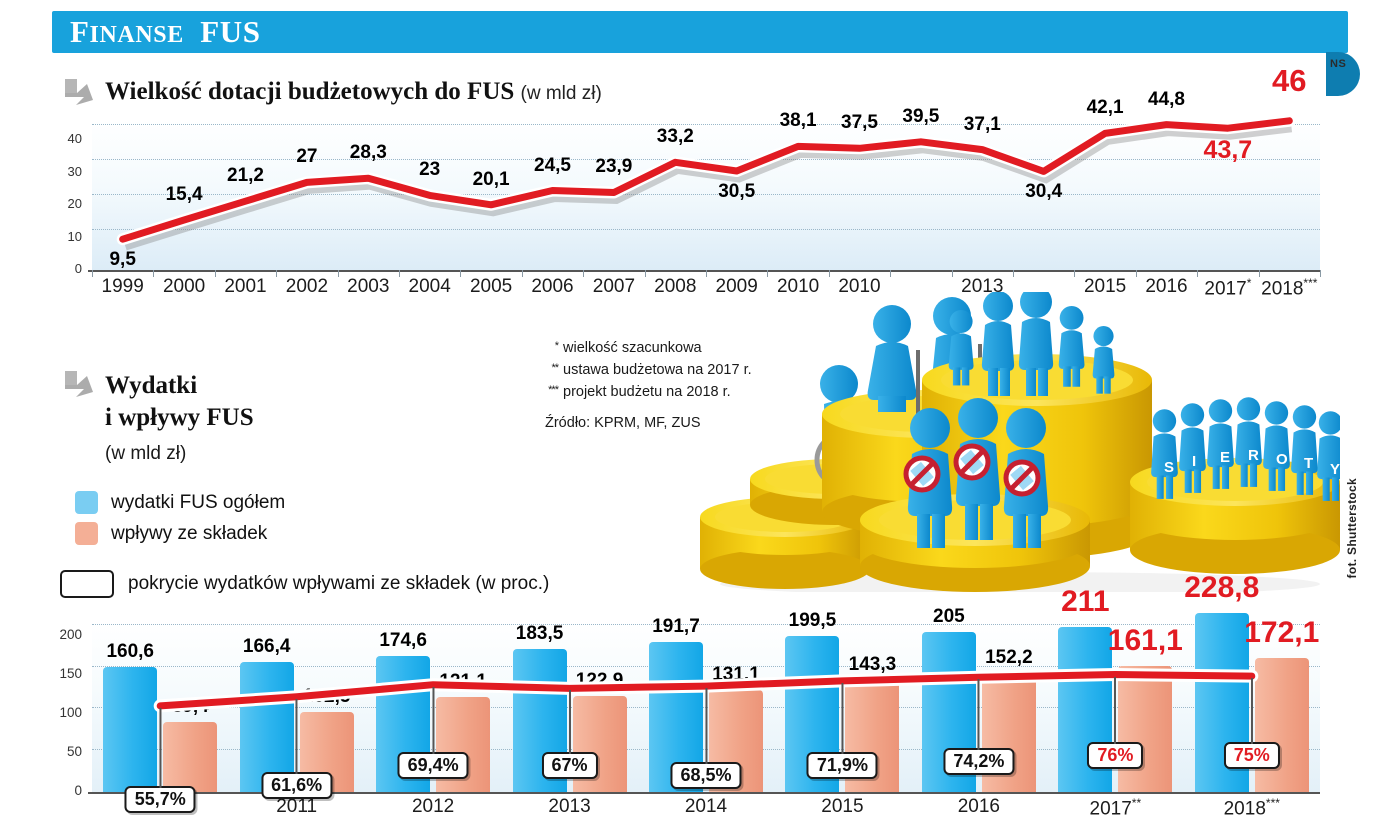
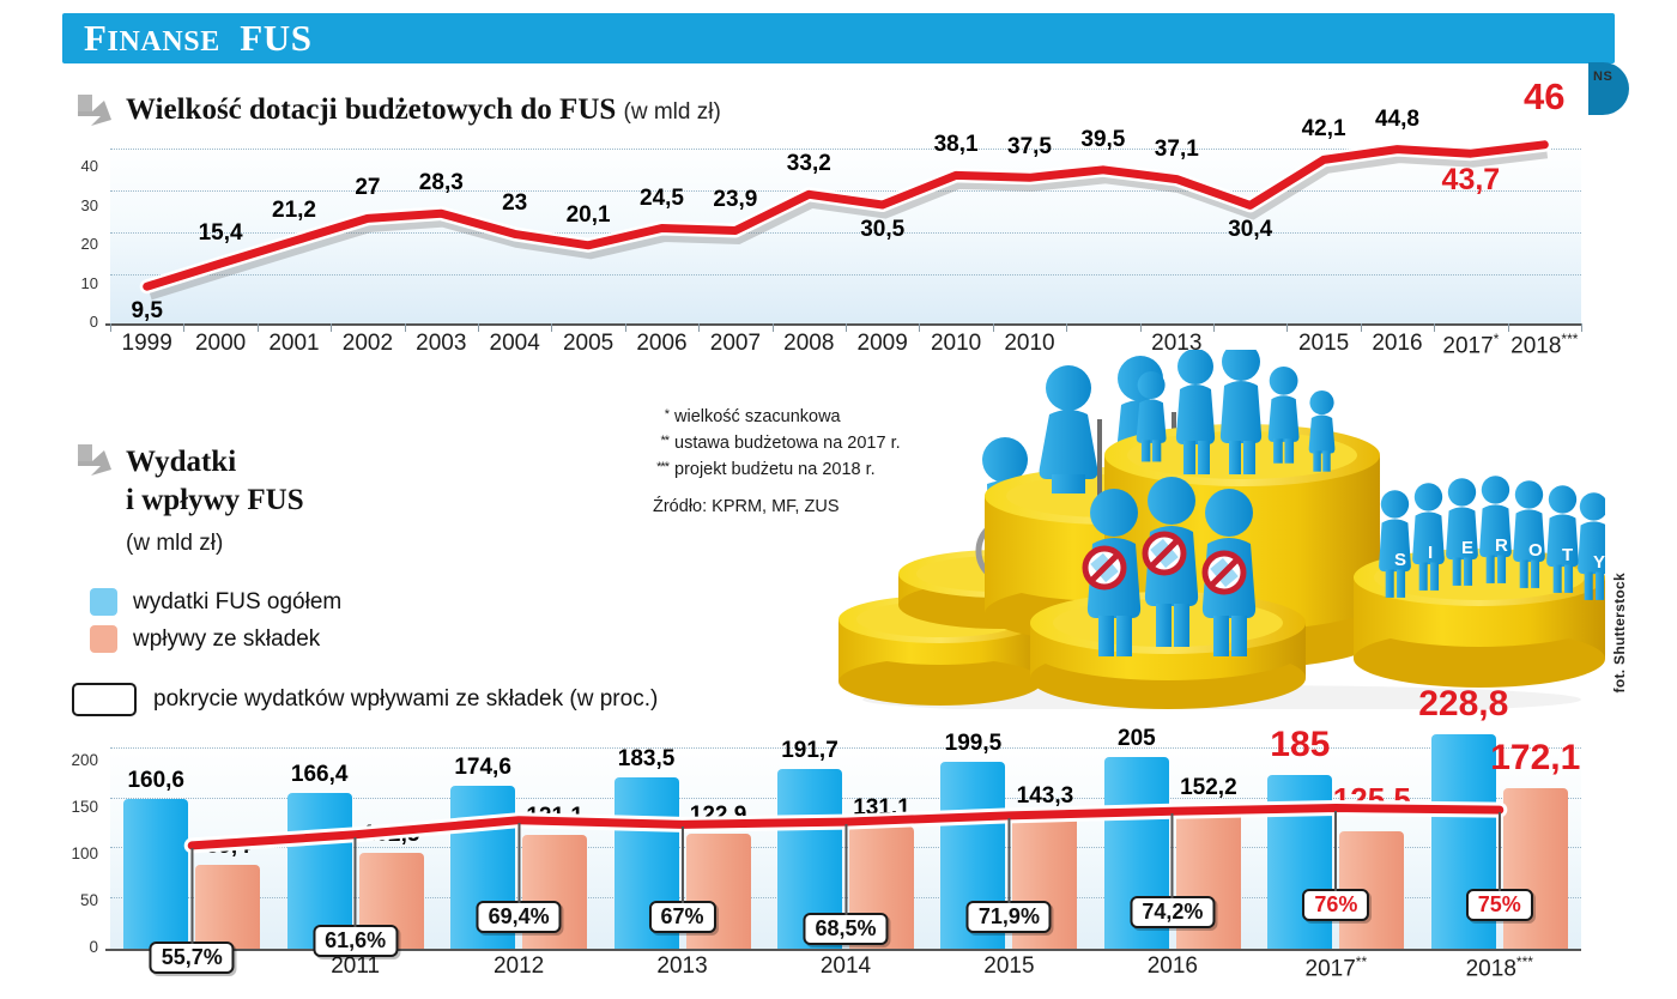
Wydatki i wpływy FUS (w mld zł)/wydatki FUS ogółem/2017**: 211 -> 185
Wydatki i wpływy FUS (w mld zł)/wpływy ze składek/2017**: 161,1 -> 125,5
